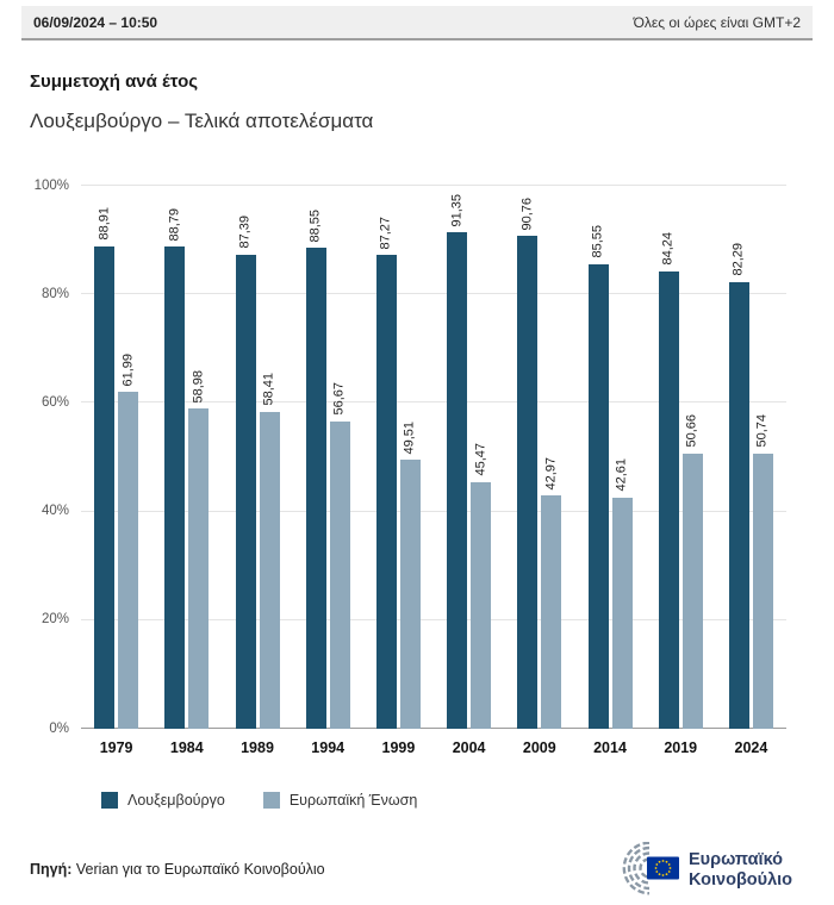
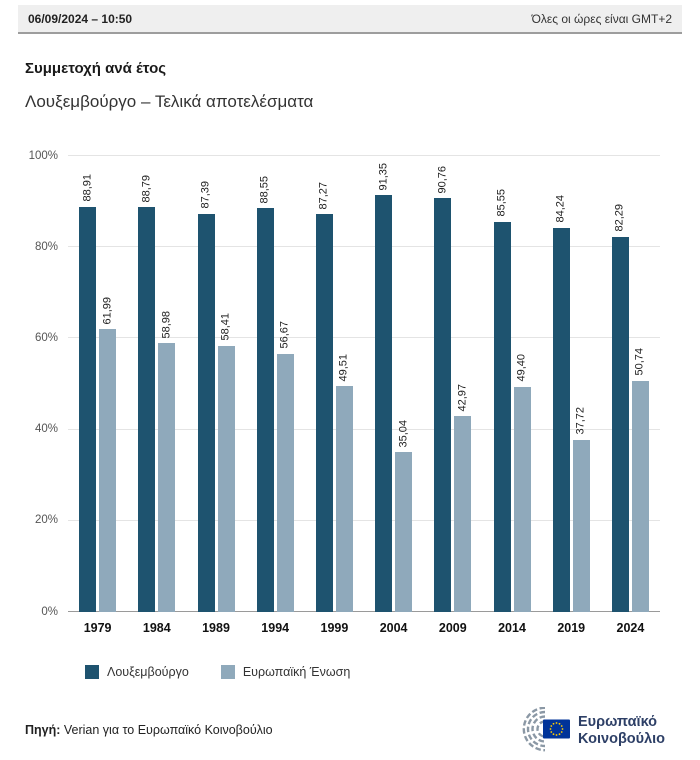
Ευρωπαϊκή Ένωση/2004: 45,47 -> 35,04
Ευρωπαϊκή Ένωση/2014: 42,61 -> 49,40
Ευρωπαϊκή Ένωση/2019: 50,66 -> 37,72
